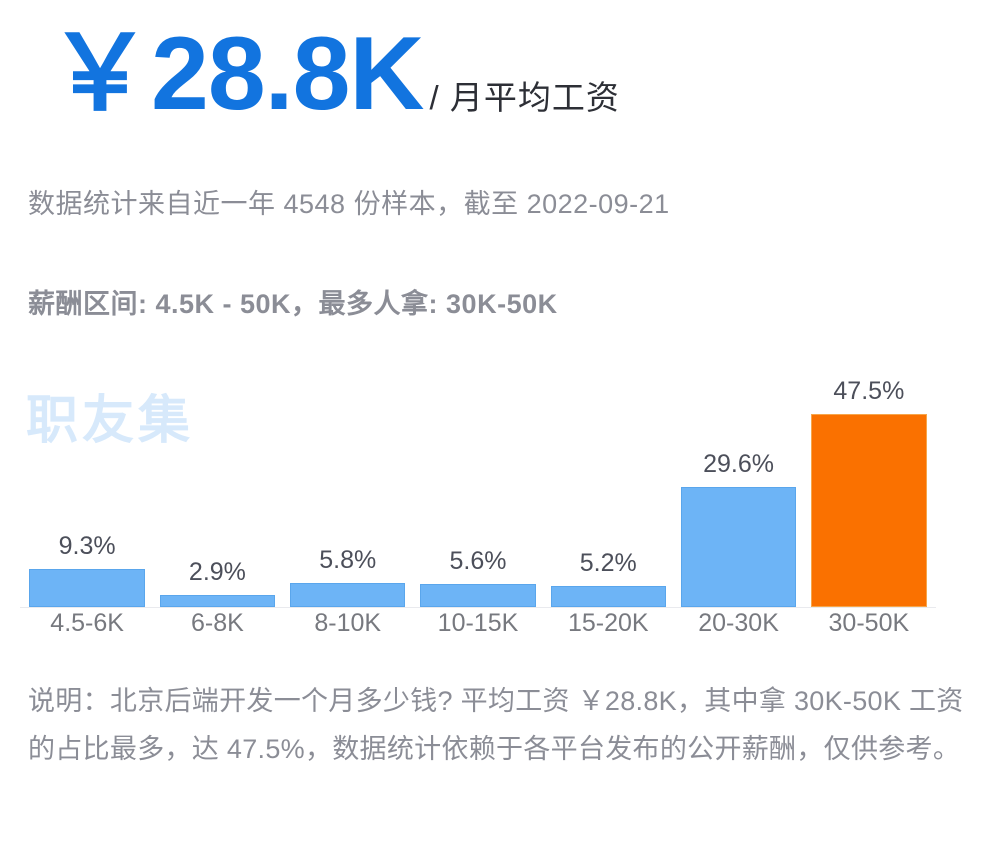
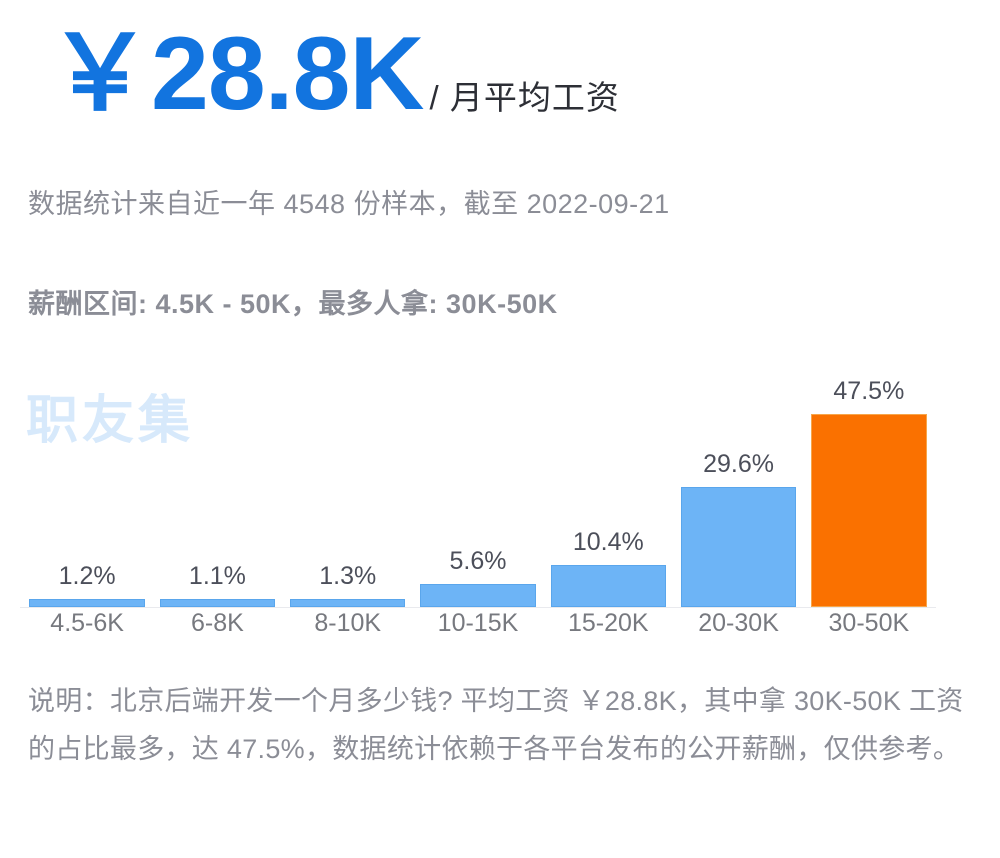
4.5-6K: 9.3% -> 1.2%
6-8K: 2.9% -> 1.1%
8-10K: 5.8% -> 1.3%
15-20K: 5.2% -> 10.4%
